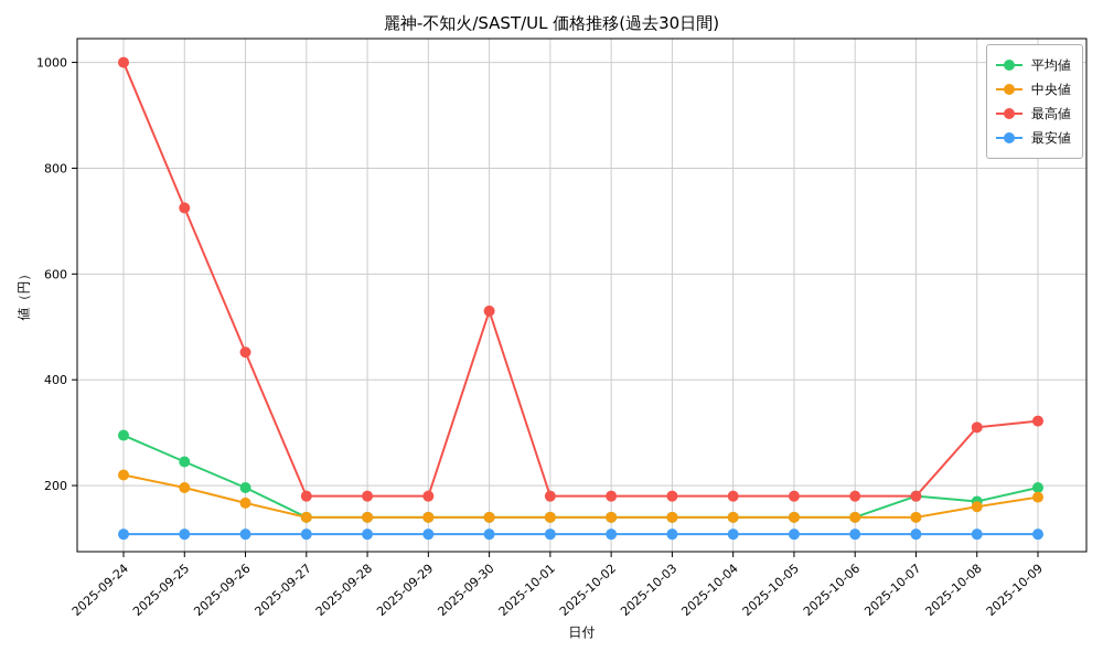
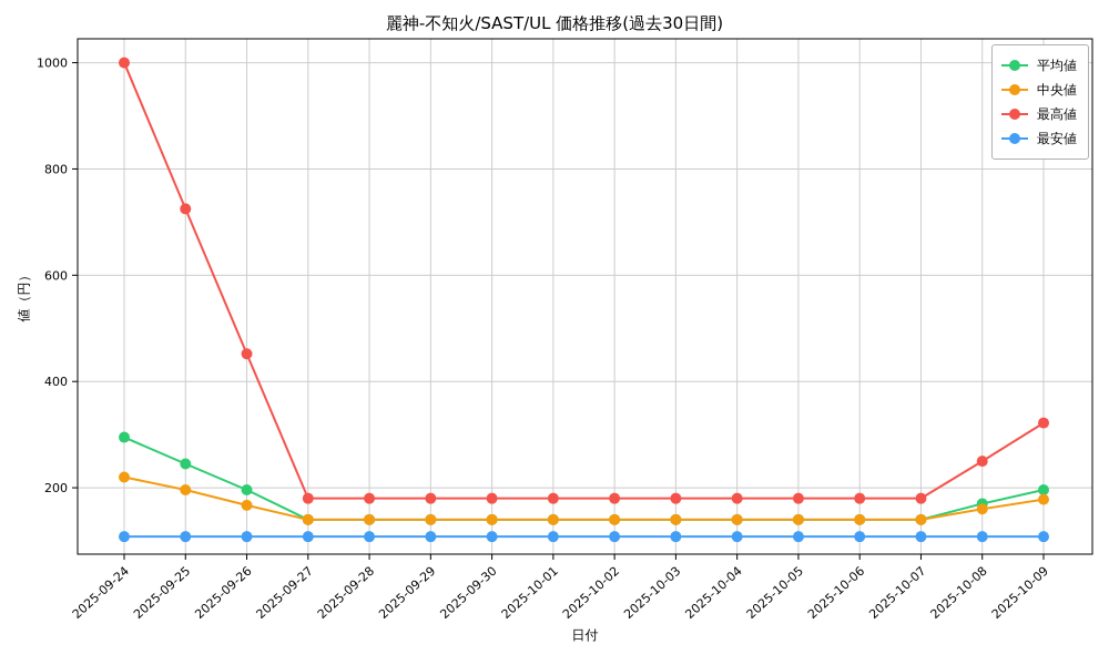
最高値/2025-09-30: 530 -> 180
平均値/2025-10-07: 180 -> 140
最高値/2025-10-08: 310 -> 250
